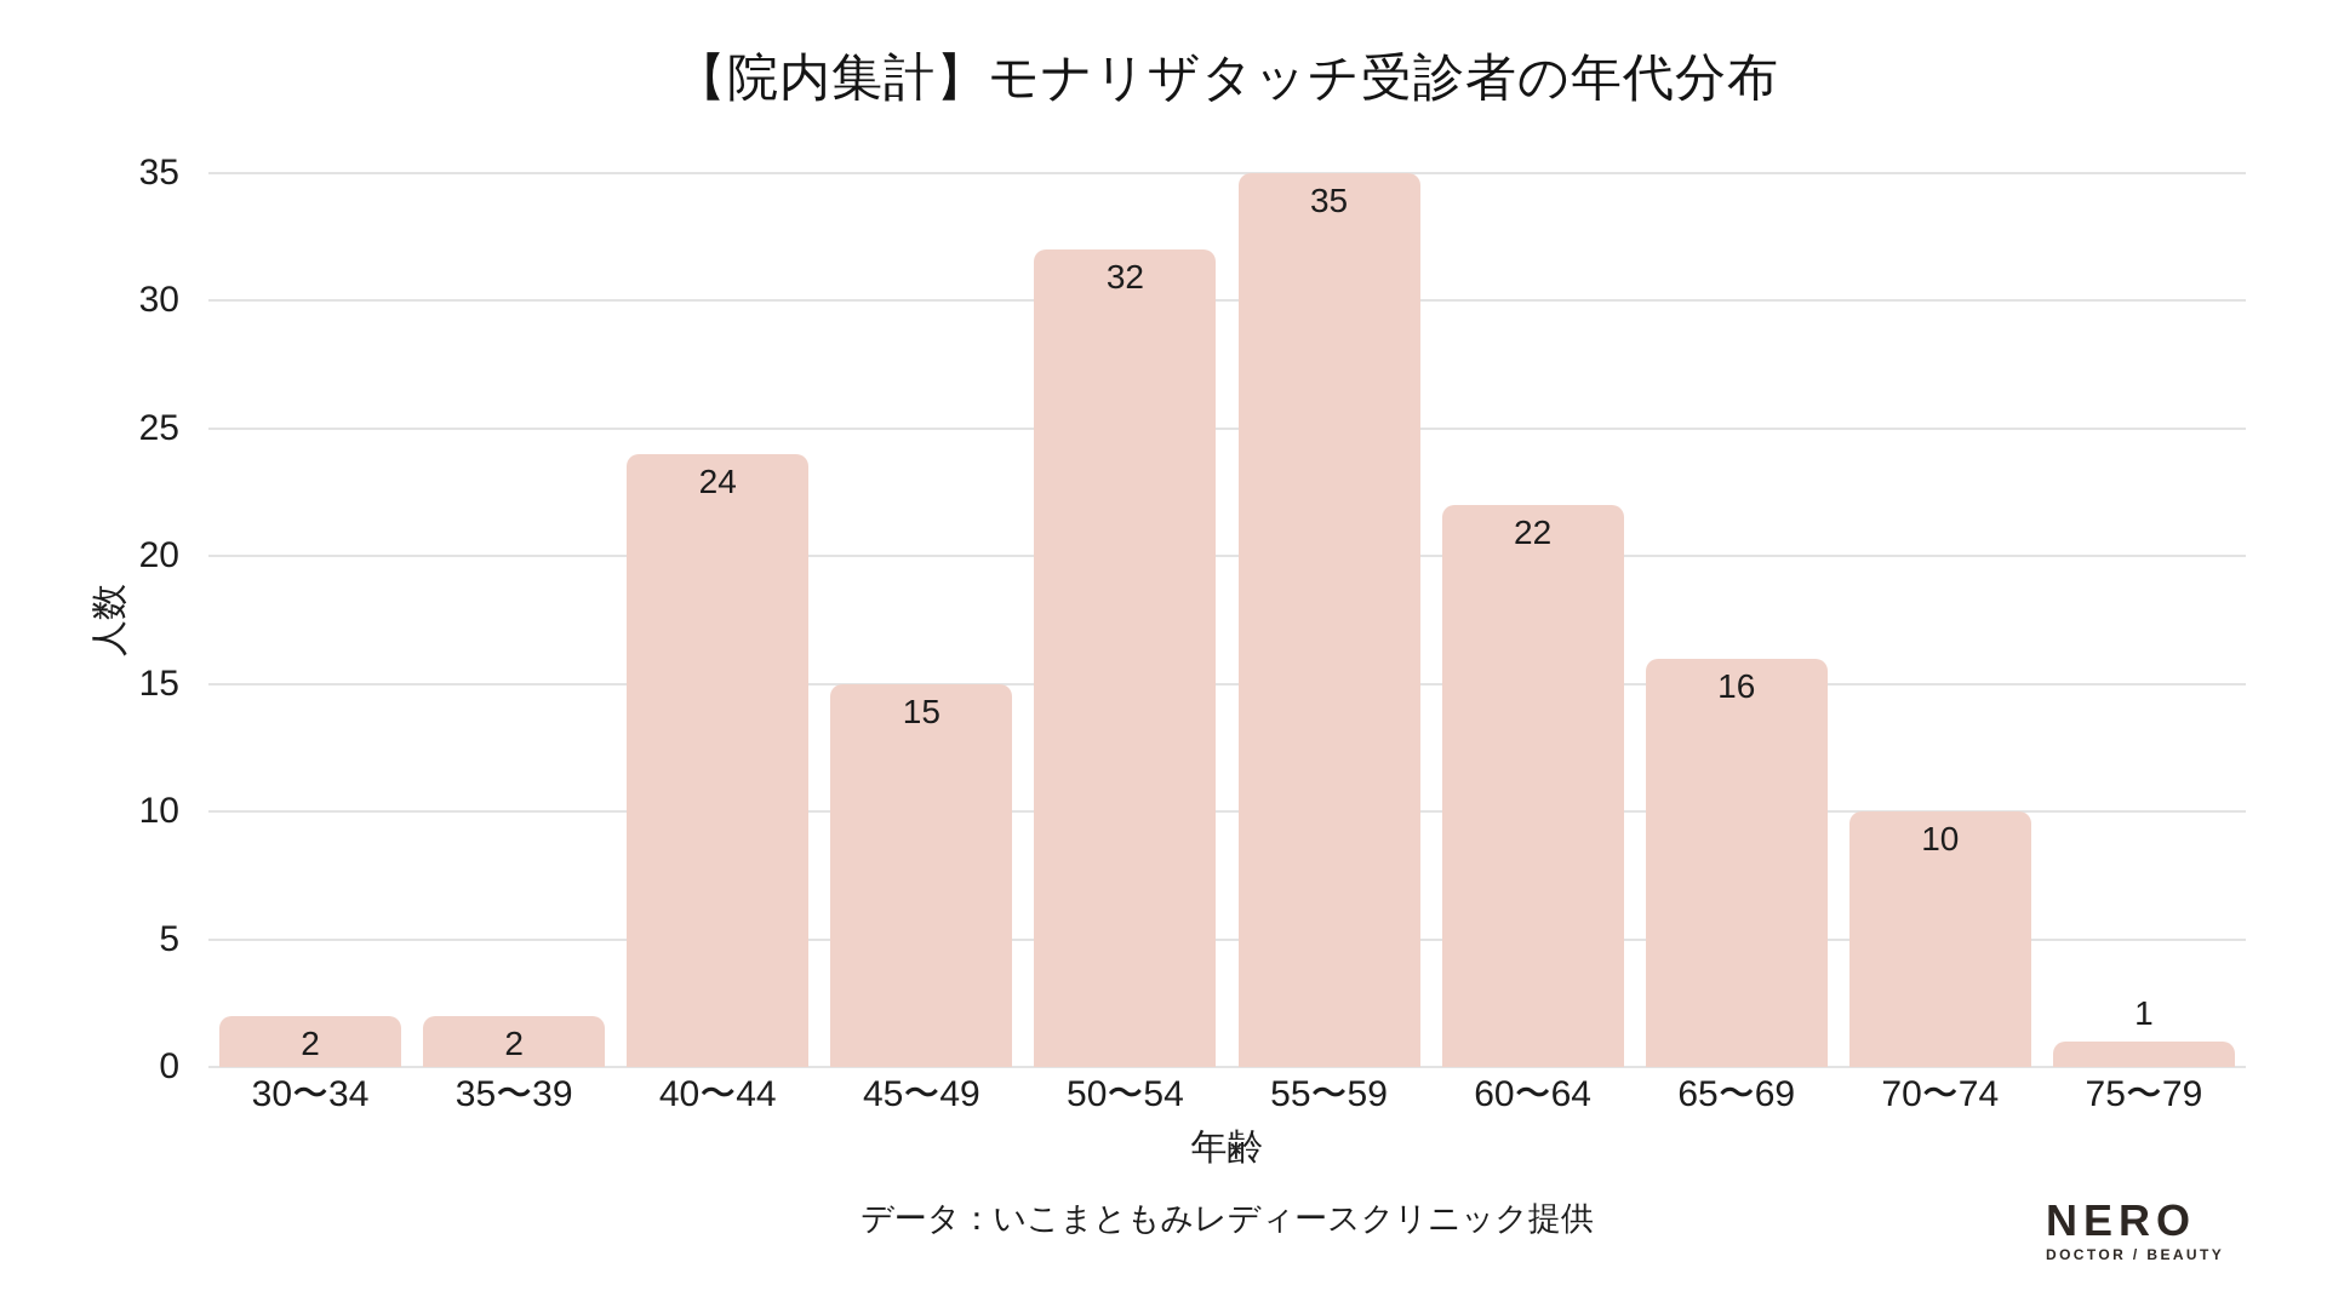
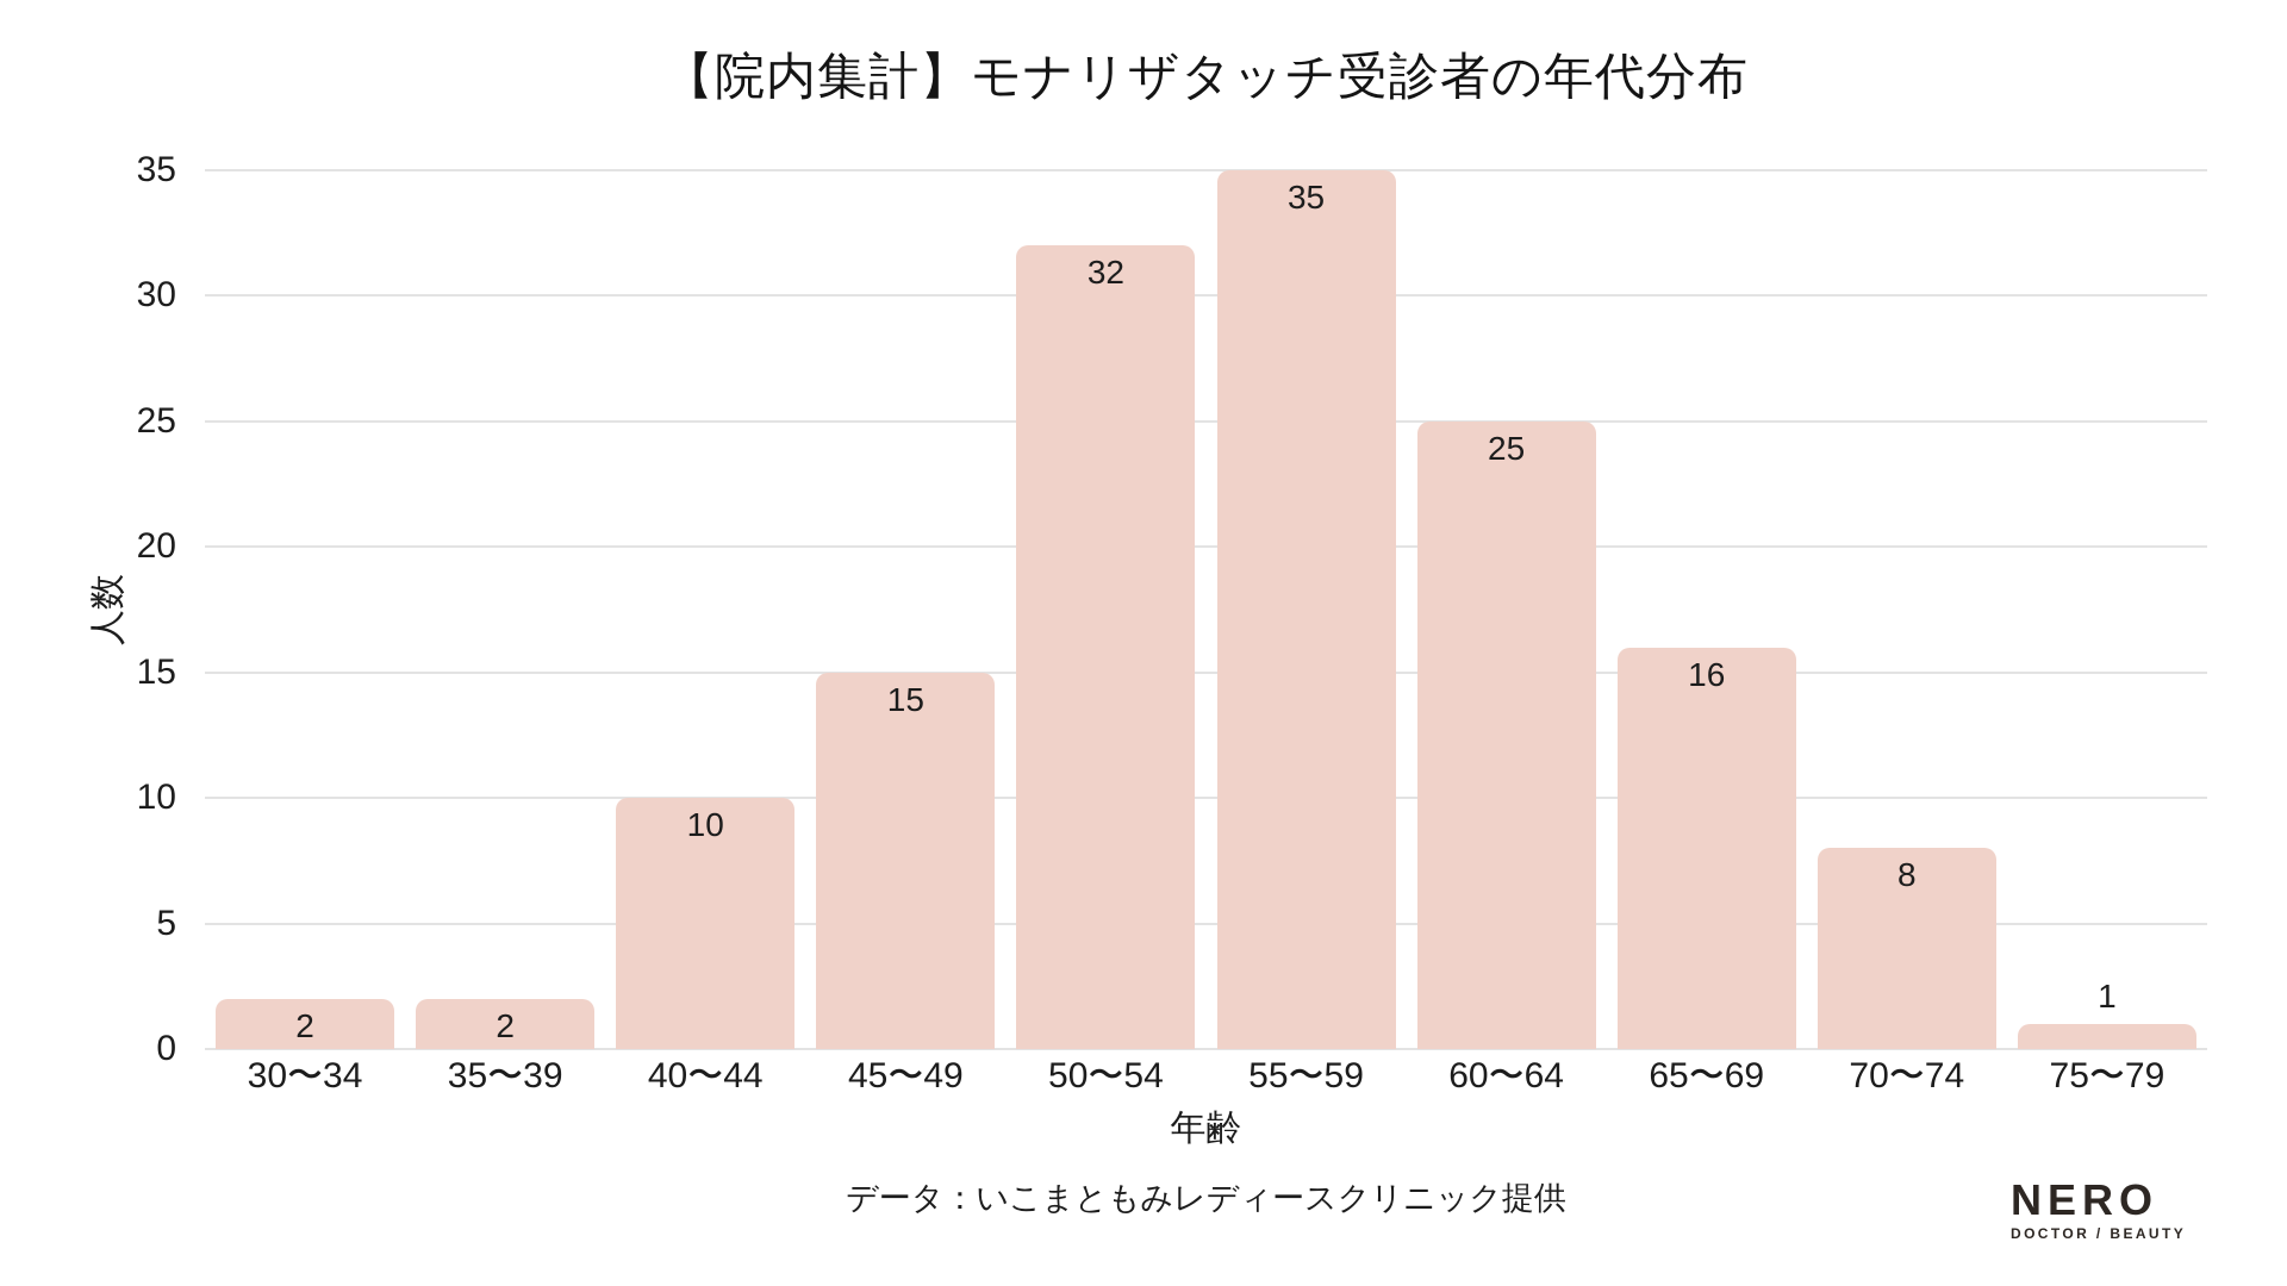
40〜44: 24 -> 10
60〜64: 22 -> 25
70〜74: 10 -> 8
